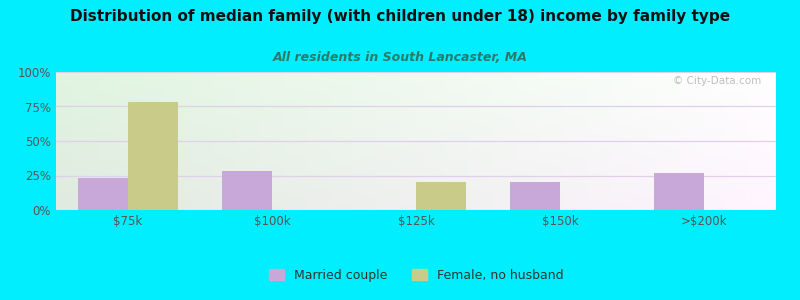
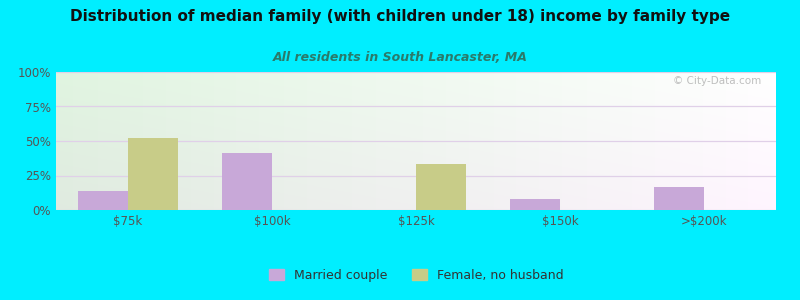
Married couple/$75k: 23% -> 14%
Female, no husband/$75k: 78% -> 52%
Married couple/$100k: 28% -> 41%
Female, no husband/$125k: 20% -> 33%
Married couple/$150k: 20% -> 8%
Married couple/>$200k: 27% -> 17%
